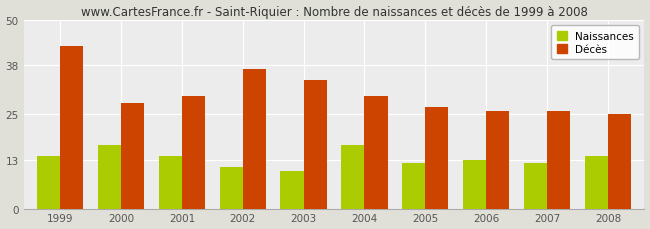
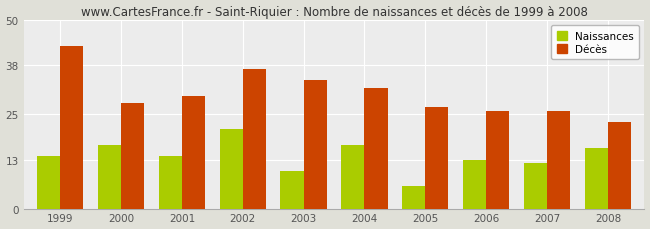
Naissances/2002: 11 -> 21
Décès/2004: 30 -> 32
Naissances/2005: 12 -> 6
Naissances/2008: 14 -> 16
Décès/2008: 25 -> 23
